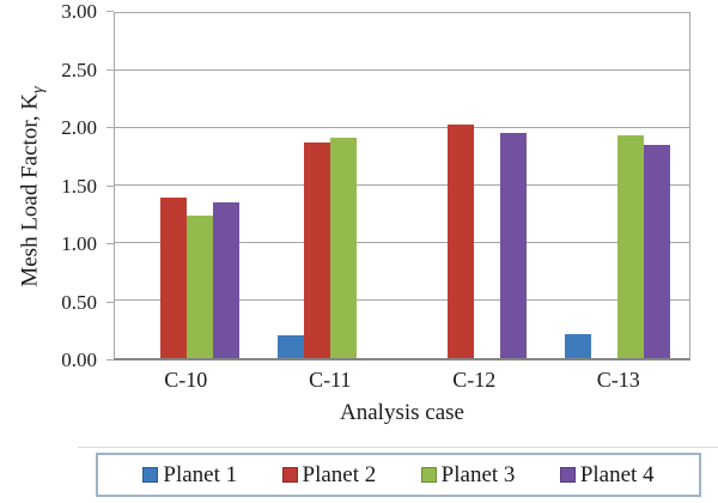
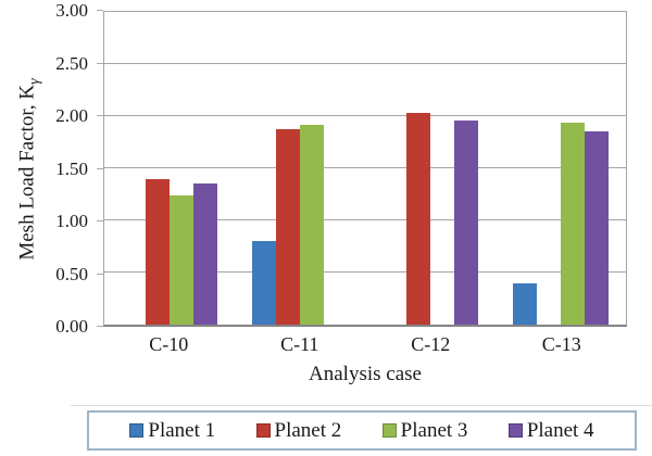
Planet 1/C-11: 0.2 -> 0.8
Planet 1/C-13: 0.2 -> 0.4
